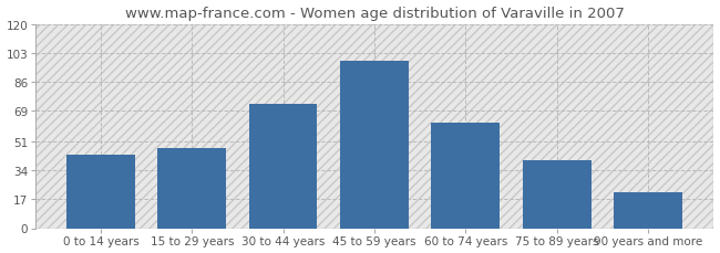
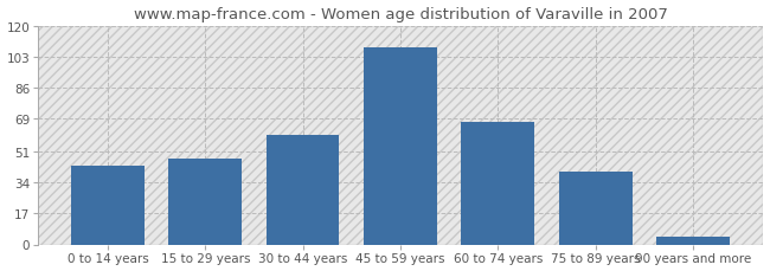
30 to 44 years: 73 -> 60
45 to 59 years: 98 -> 108
60 to 74 years: 62 -> 67
90 years and more: 21 -> 4
